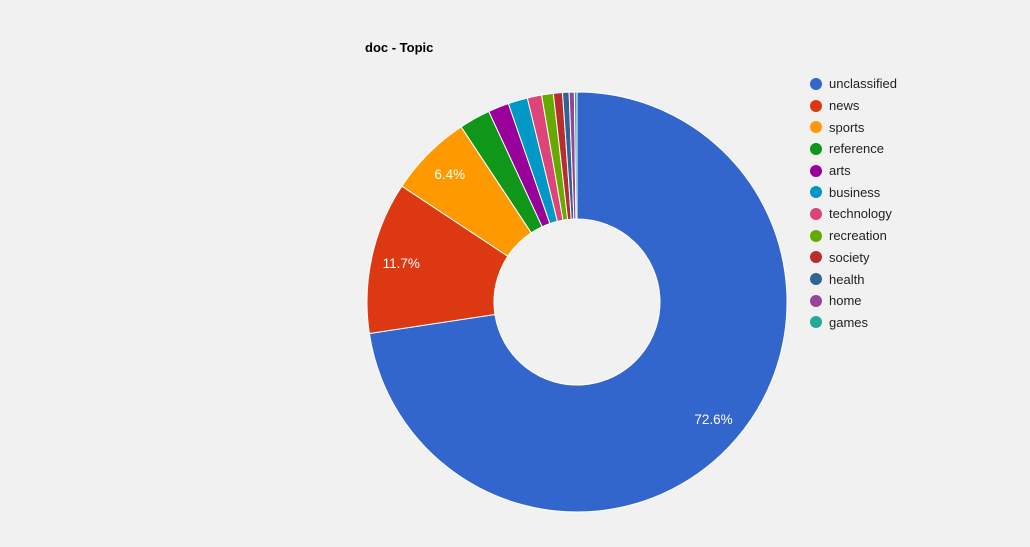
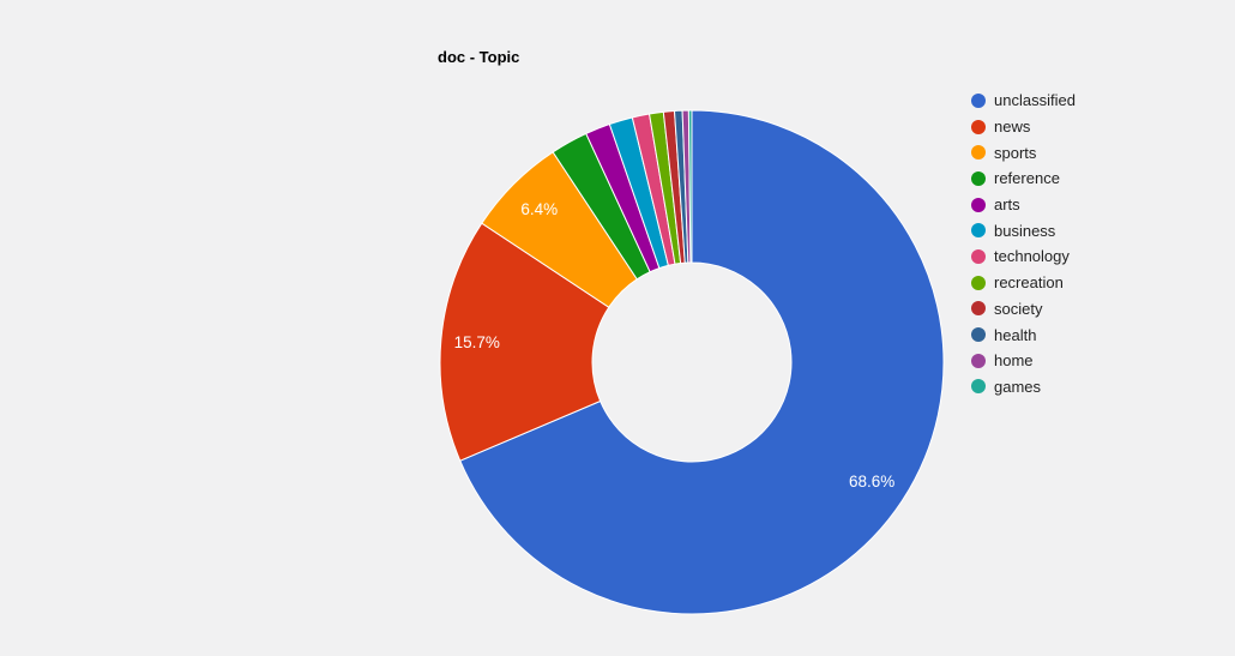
unclassified: 72.6% -> 68.6%
news: 11.7% -> 15.7%
